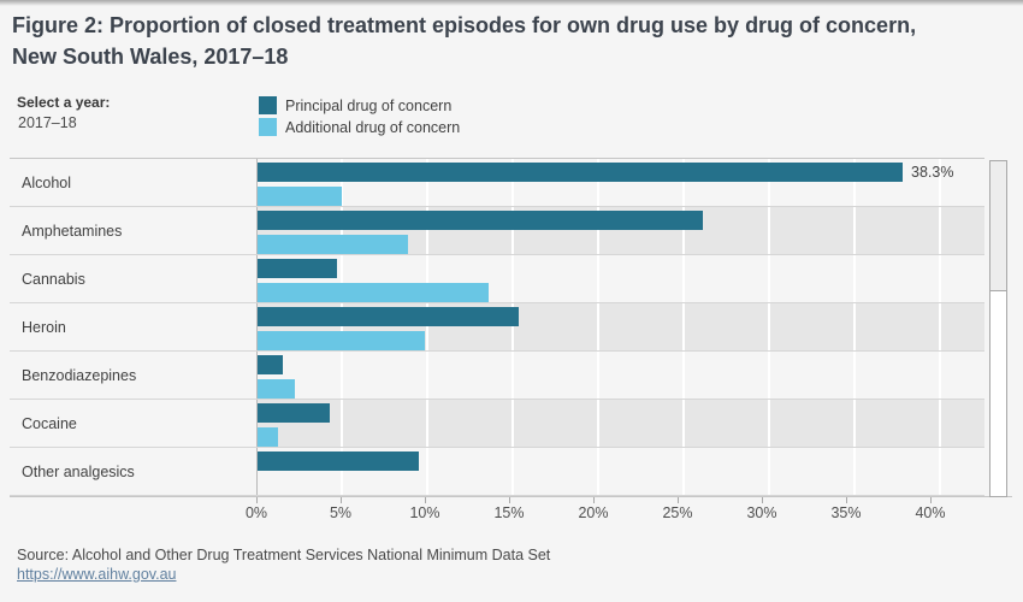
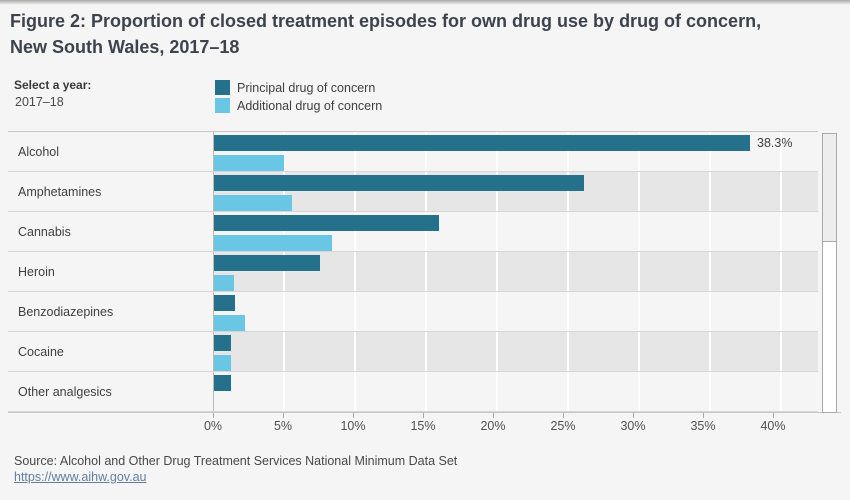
Additional drug of concern/Amphetamines: 8.9% -> 5.6%
Principal drug of concern/Cannabis: 4.7% -> 16.1%
Additional drug of concern/Cannabis: 13.7% -> 8.4%
Principal drug of concern/Heroin: 15.5% -> 7.6%
Additional drug of concern/Heroin: 9.9% -> 1.4%
Principal drug of concern/Cocaine: 4.3% -> 1.2%
Principal drug of concern/Other analgesics: 9.6% -> 1.2%
